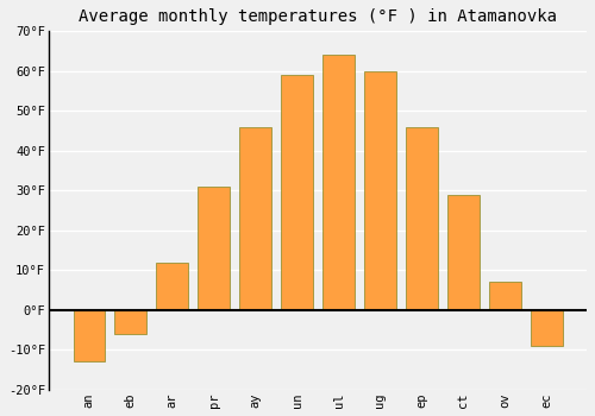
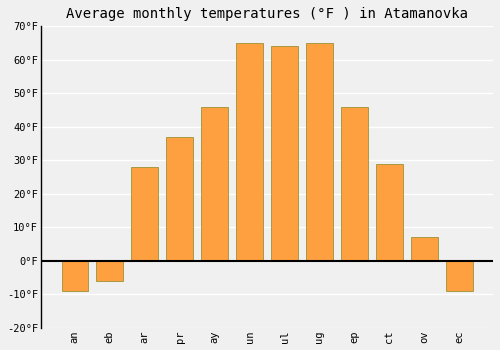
an: -13°F -> -9°F
ar: 12°F -> 28°F
pr: 31°F -> 37°F
un: 59°F -> 65°F
ug: 60°F -> 65°F
